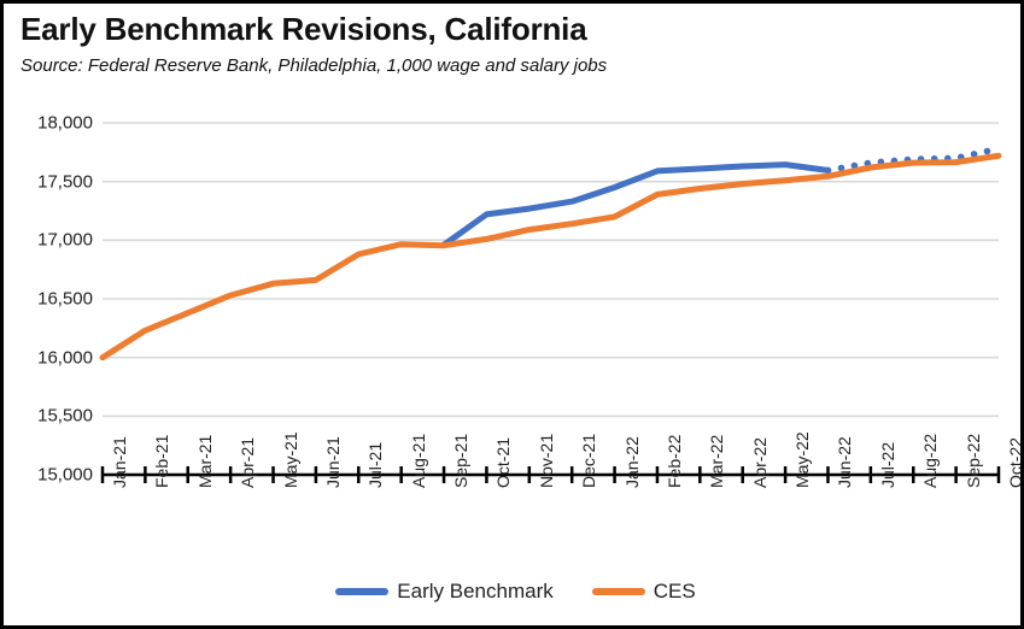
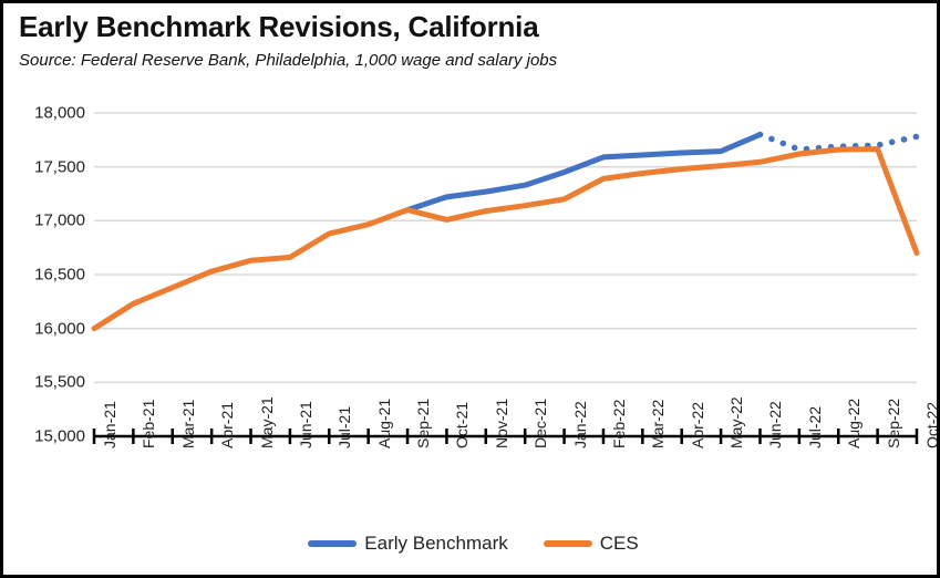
Early Benchmark/Sep-21: 17000 -> 17100
CES/Sep-21: 17000 -> 17100
Early Benchmark/Jun-22: 17600 -> 17800
CES/Oct-22: 17700 -> 16700
